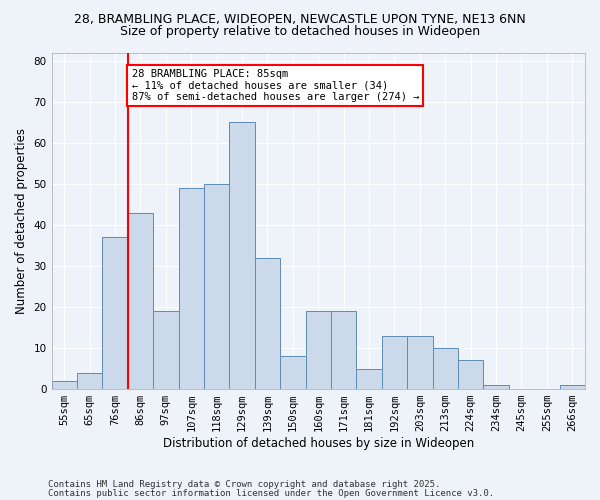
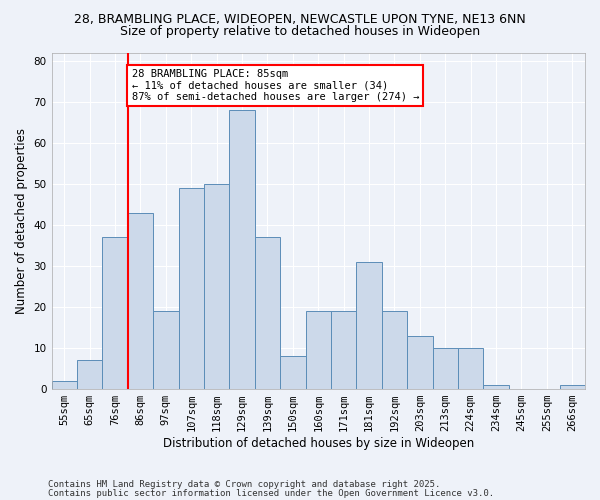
65sqm: 4 -> 7
129sqm: 65 -> 68
139sqm: 32 -> 37
181sqm: 5 -> 31
192sqm: 13 -> 19
224sqm: 7 -> 10
